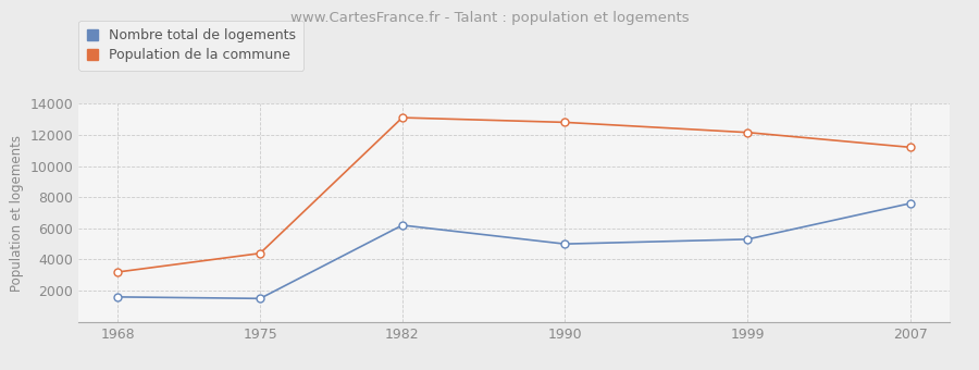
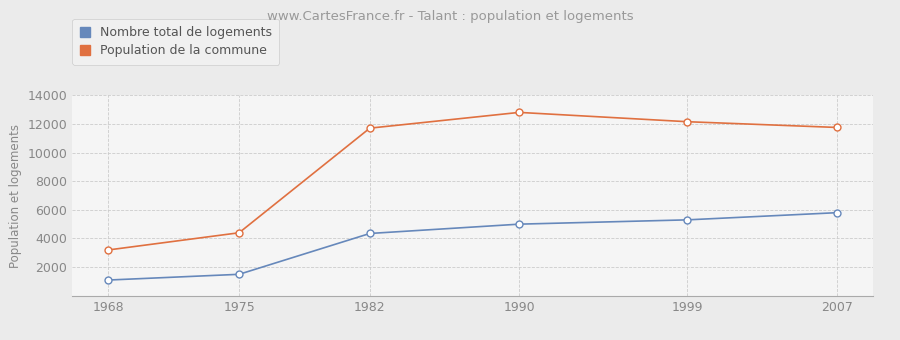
Nombre total de logements/1968: 1600 -> 1100
Nombre total de logements/1982: 6200 -> 4400
Population de la commune/1982: 13100 -> 11700
Nombre total de logements/2007: 7600 -> 5800
Population de la commune/2007: 11200 -> 11800
